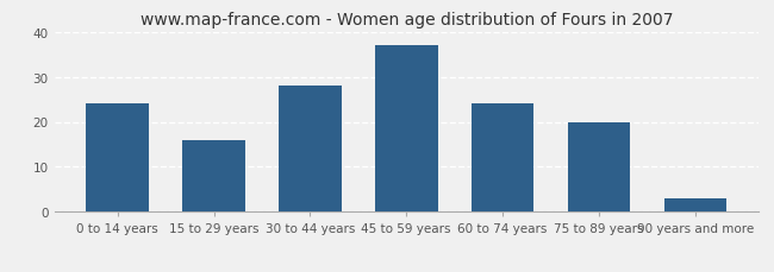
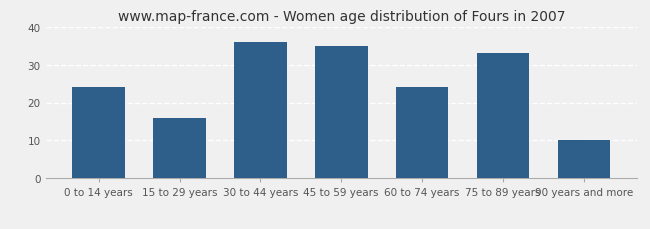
30 to 44 years: 28 -> 36
45 to 59 years: 37 -> 35
75 to 89 years: 20 -> 33
90 years and more: 3 -> 10
